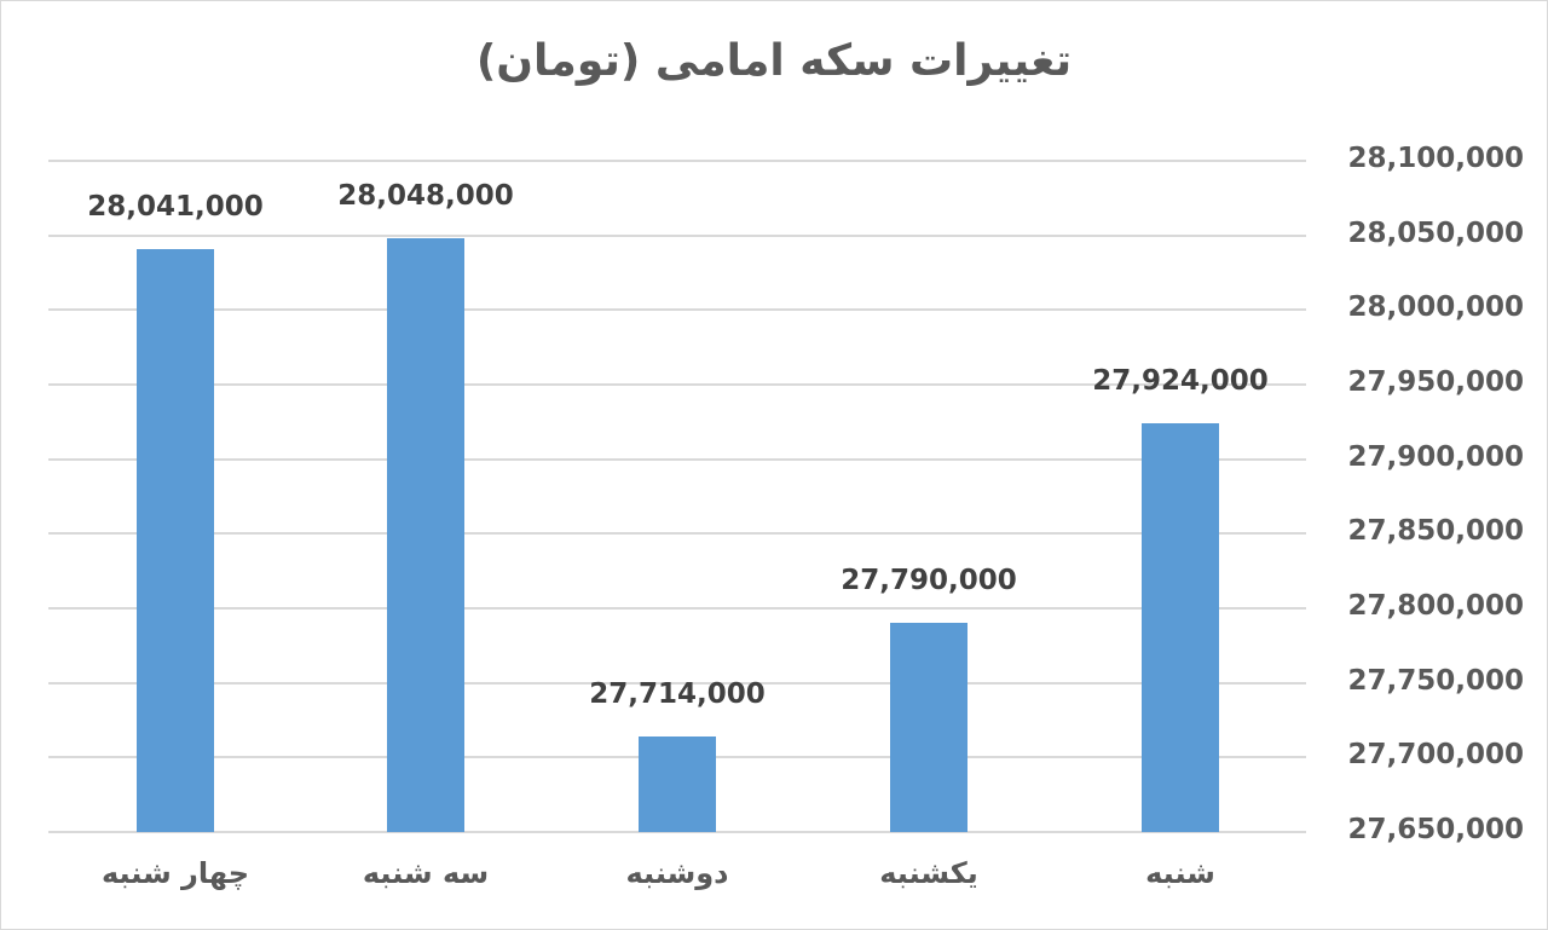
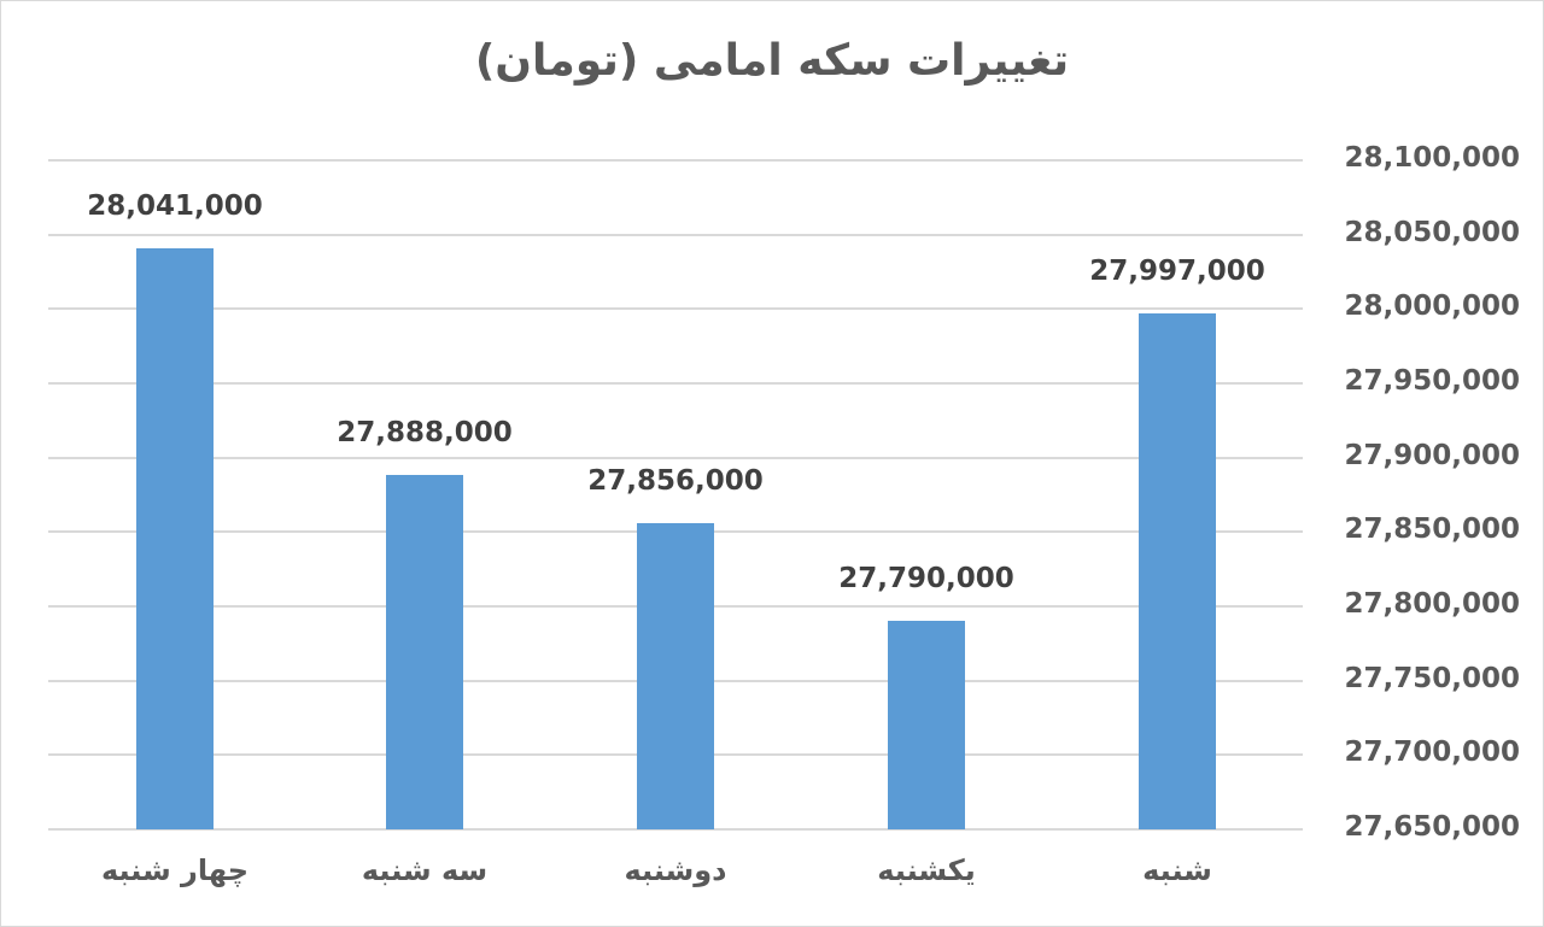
سه شنبه: 28,048,000 -> 27,888,000
دوشنبه: 27,714,000 -> 27,856,000
شنبه: 27,924,000 -> 27,997,000
